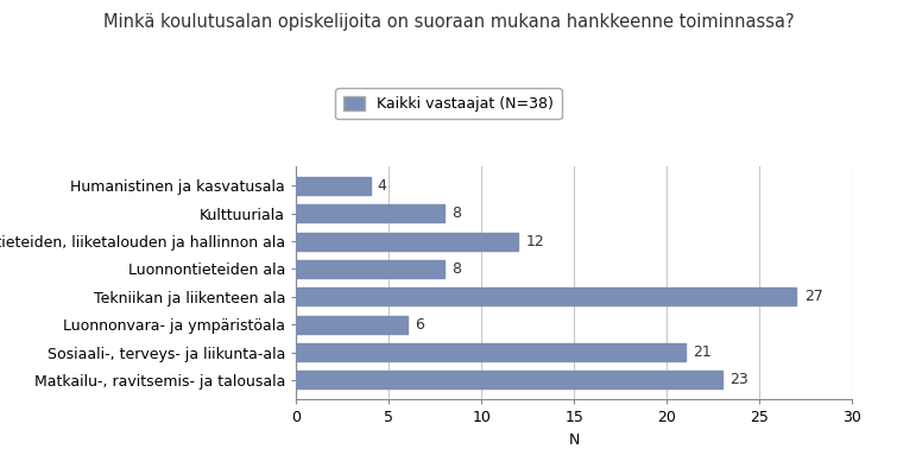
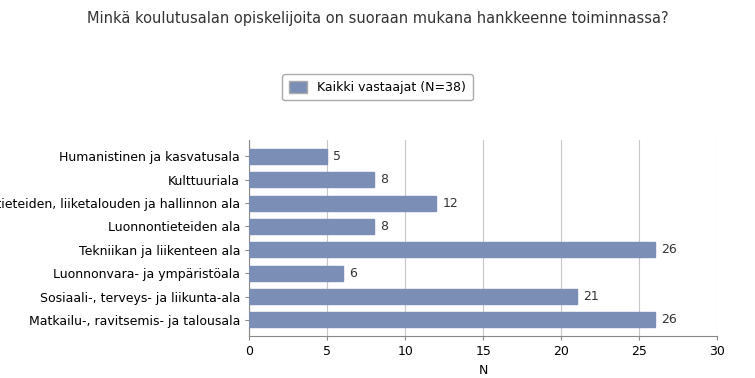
Humanistinen ja kasvatusala: 4 -> 5
Tekniikan ja liikenteen ala: 27 -> 26
Matkailu-, ravitsemis- ja talousala: 23 -> 26
